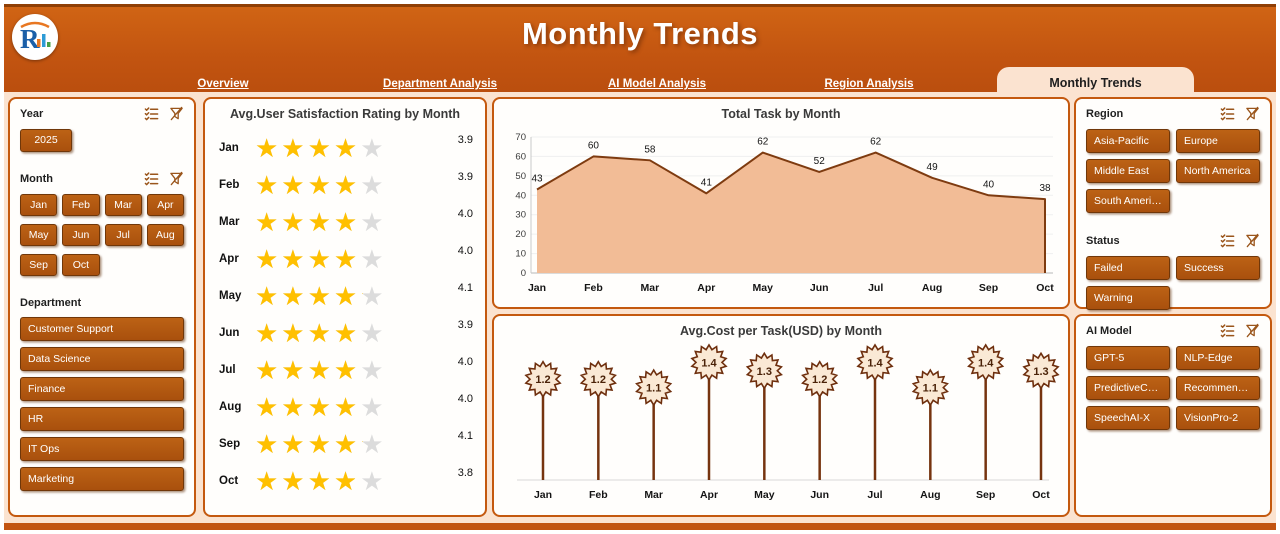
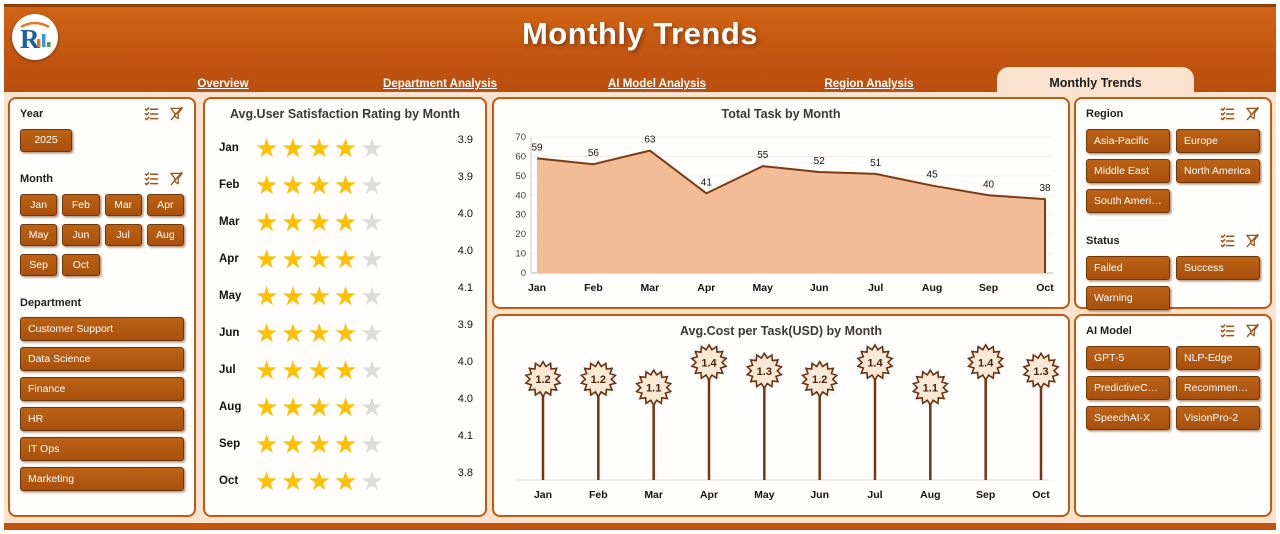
Total Task by Month/Jan: 43 -> 59
Total Task by Month/Feb: 60 -> 56
Total Task by Month/Mar: 58 -> 63
Total Task by Month/May: 62 -> 55
Total Task by Month/Jul: 62 -> 51
Total Task by Month/Aug: 49 -> 45
